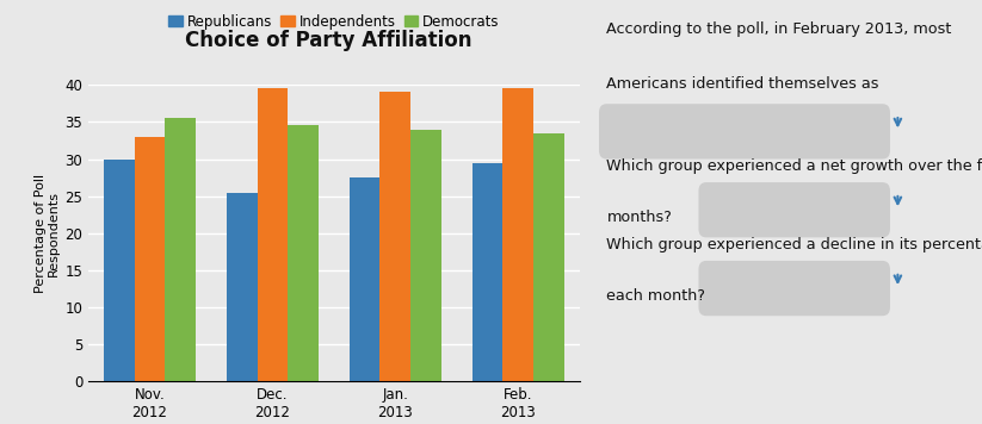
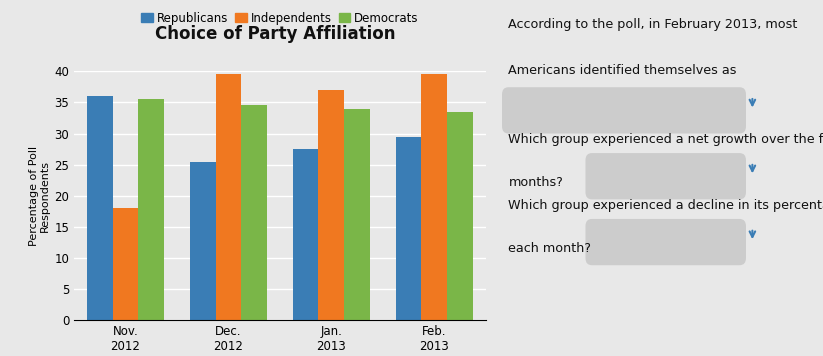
Republicans/Nov. 2012: 30.0 -> 36.0
Independents/Nov. 2012: 33.0 -> 18.0
Independents/Jan. 2013: 39.0 -> 37.0
